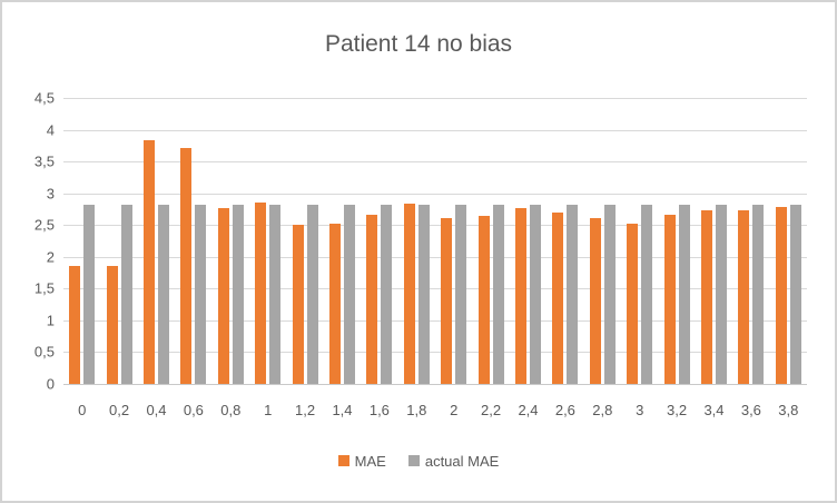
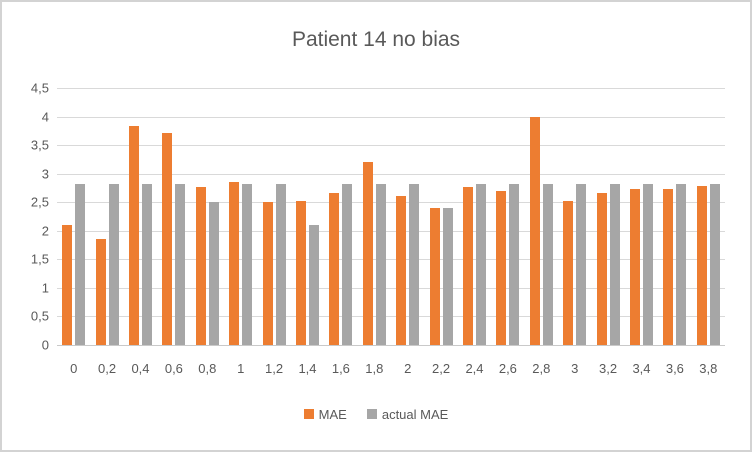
MAE/0: 1,9 -> 2,1
actual MAE/0,8: 2,8 -> 2,5
actual MAE/1,4: 2,8 -> 2,1
MAE/1,8: 2,8 -> 3,2
MAE/2,2: 2,6 -> 2,4
actual MAE/2,2: 2,8 -> 2,4
MAE/2,8: 2,6 -> 4,0
